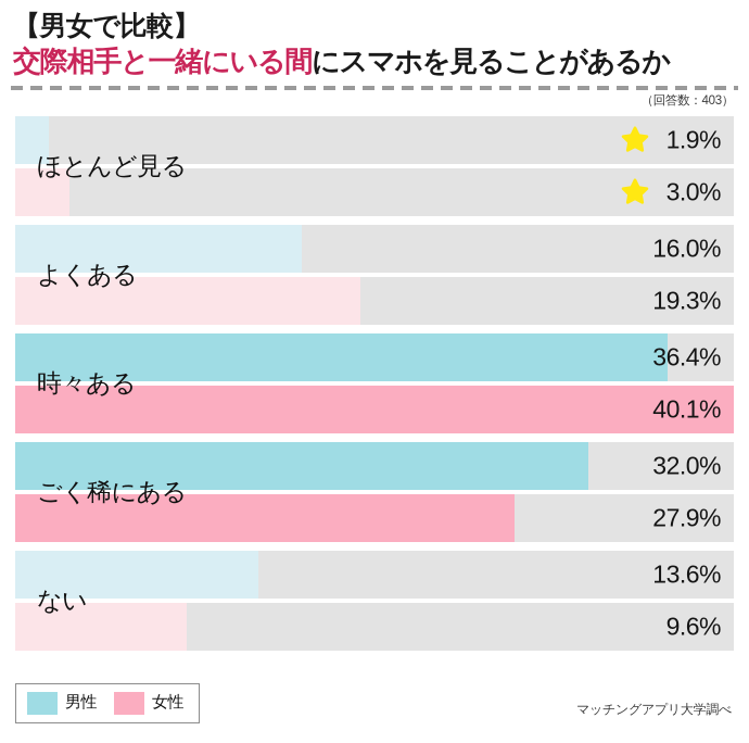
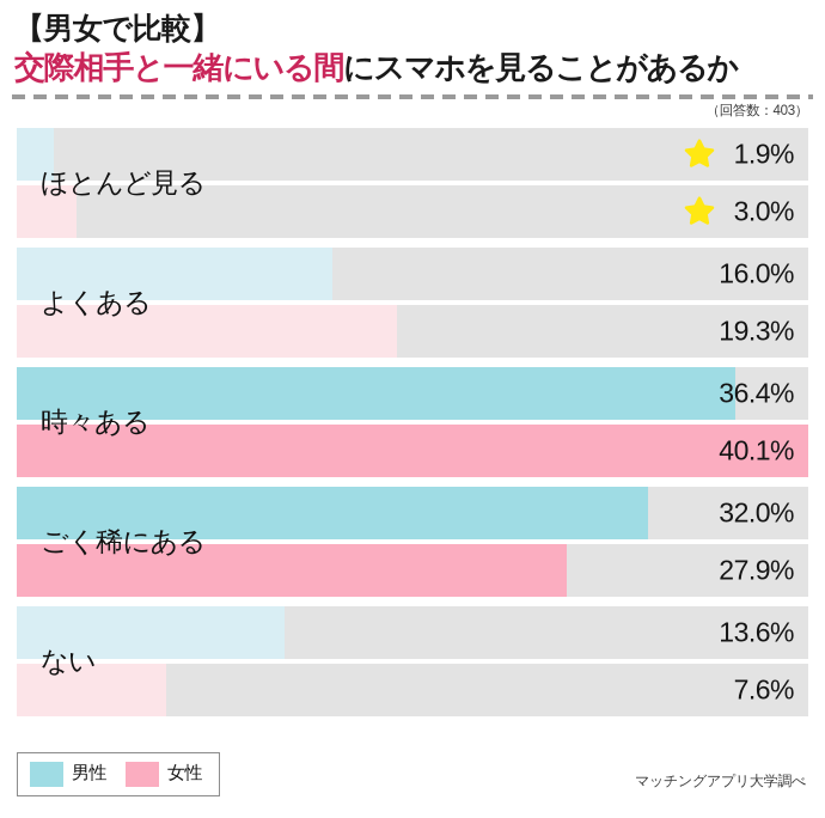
女性/ない: 9.6% -> 7.6%
